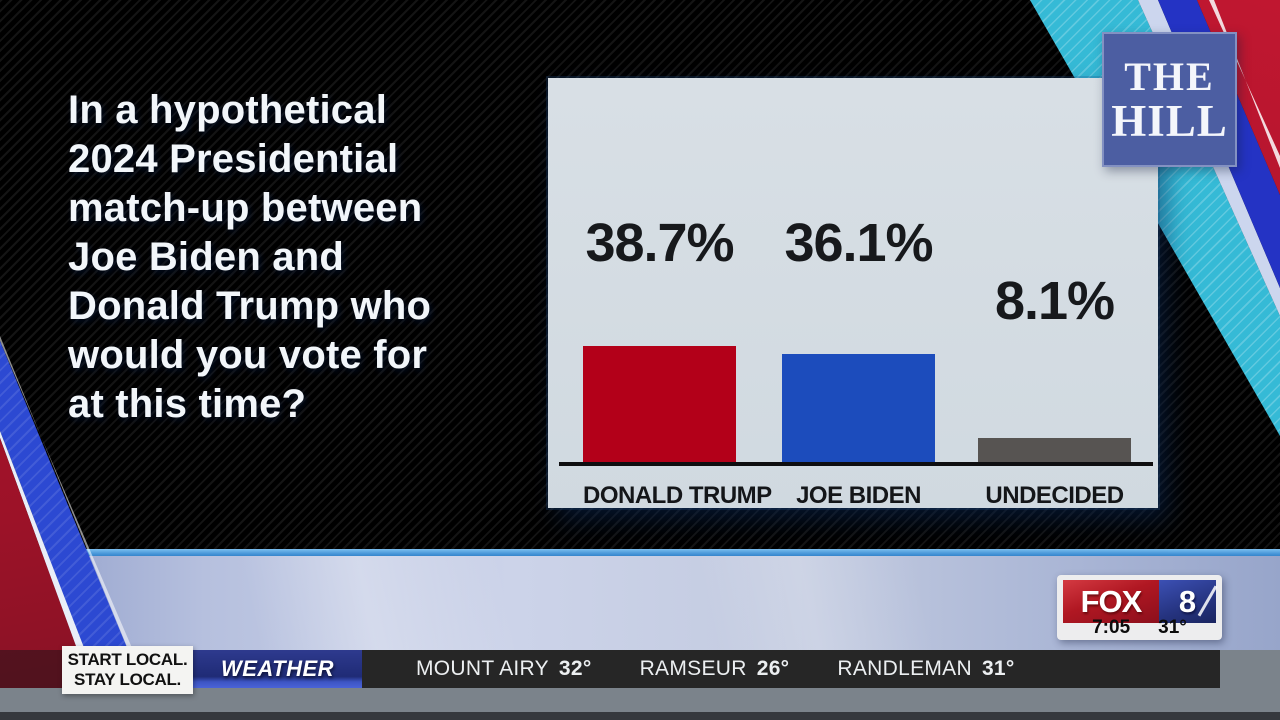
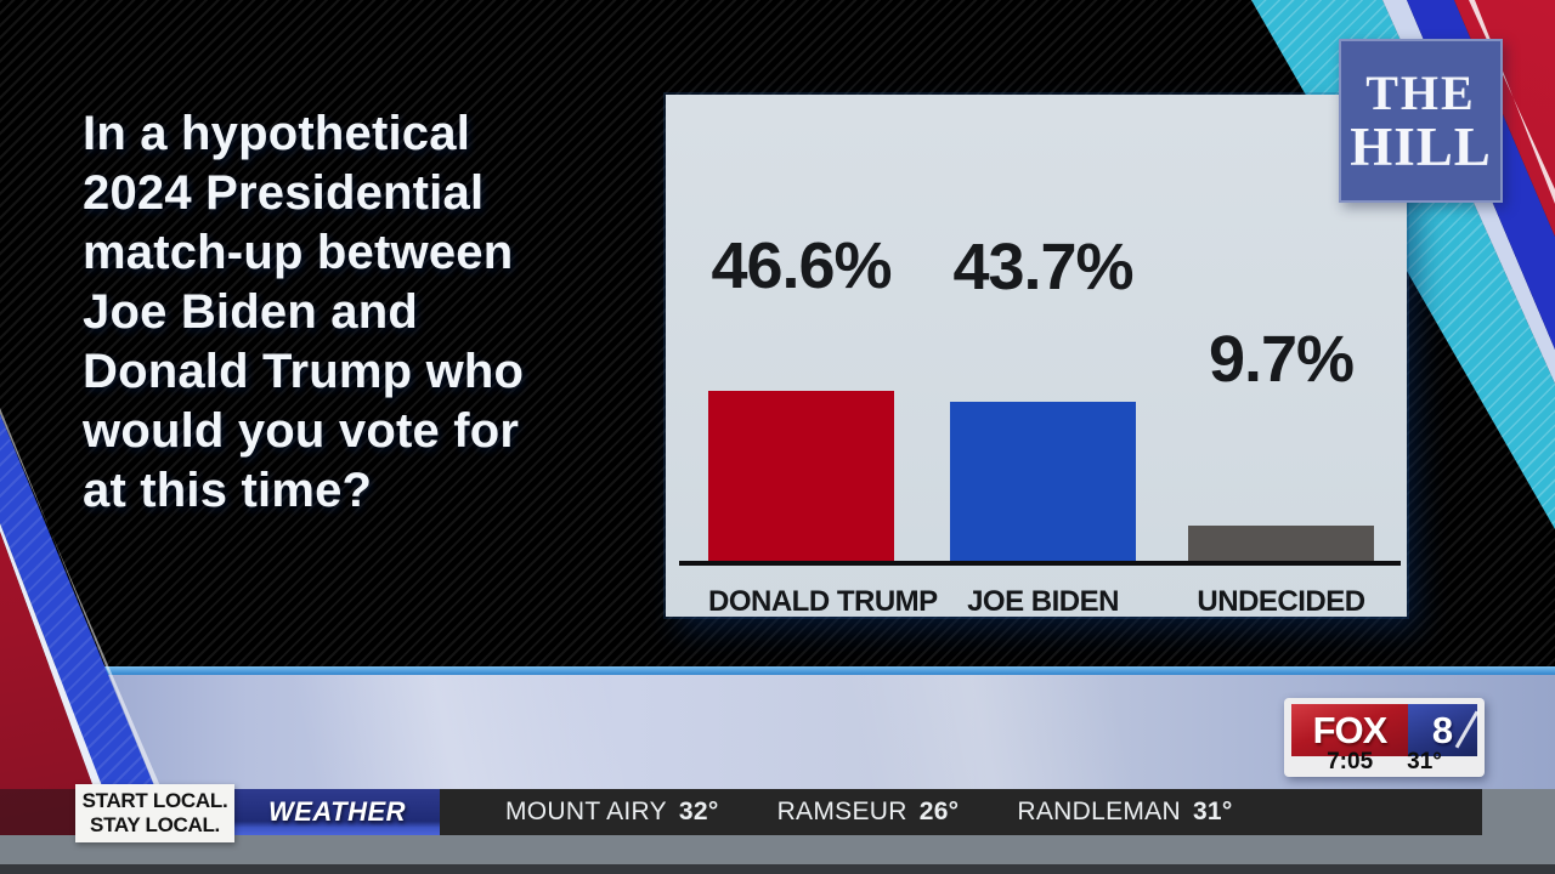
DONALD TRUMP: 38.7% -> 46.6%
JOE BIDEN: 36.1% -> 43.7%
UNDECIDED: 8.1% -> 9.7%
